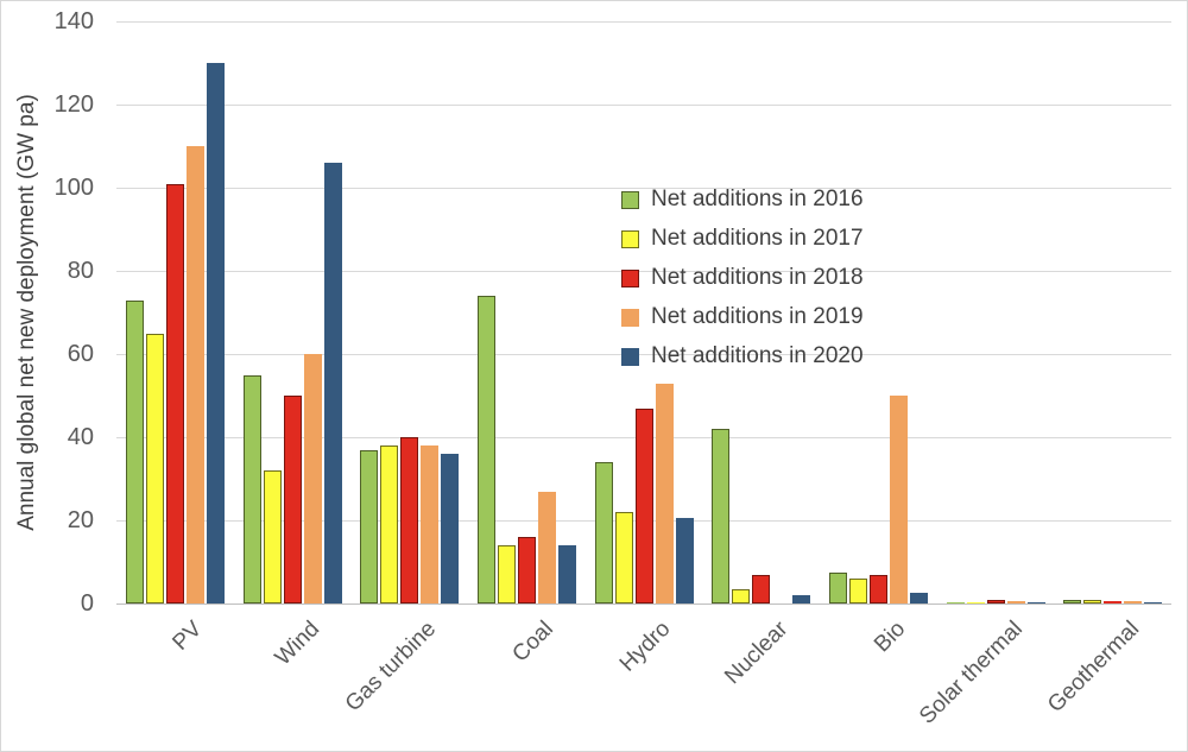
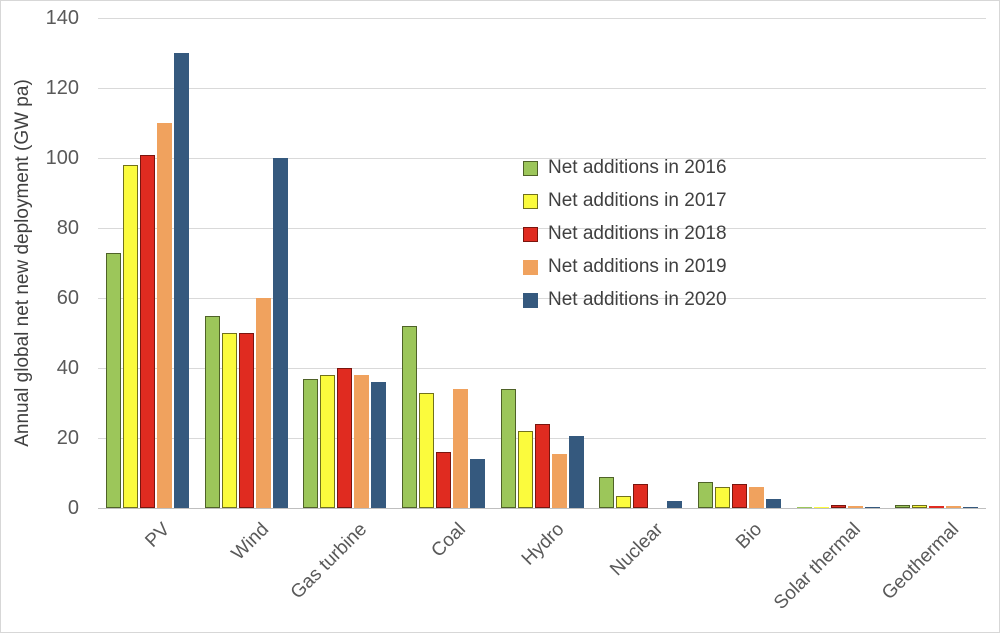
Net additions in 2017/PV: 65 -> 98
Net additions in 2017/Wind: 32 -> 50
Net additions in 2020/Wind: 106 -> 100
Net additions in 2016/Coal: 74 -> 52
Net additions in 2017/Coal: 14 -> 33
Net additions in 2019/Coal: 27 -> 34
Net additions in 2018/Hydro: 47 -> 24
Net additions in 2019/Hydro: 53 -> 16
Net additions in 2016/Nuclear: 42 -> 9
Net additions in 2019/Bio: 50 -> 6
